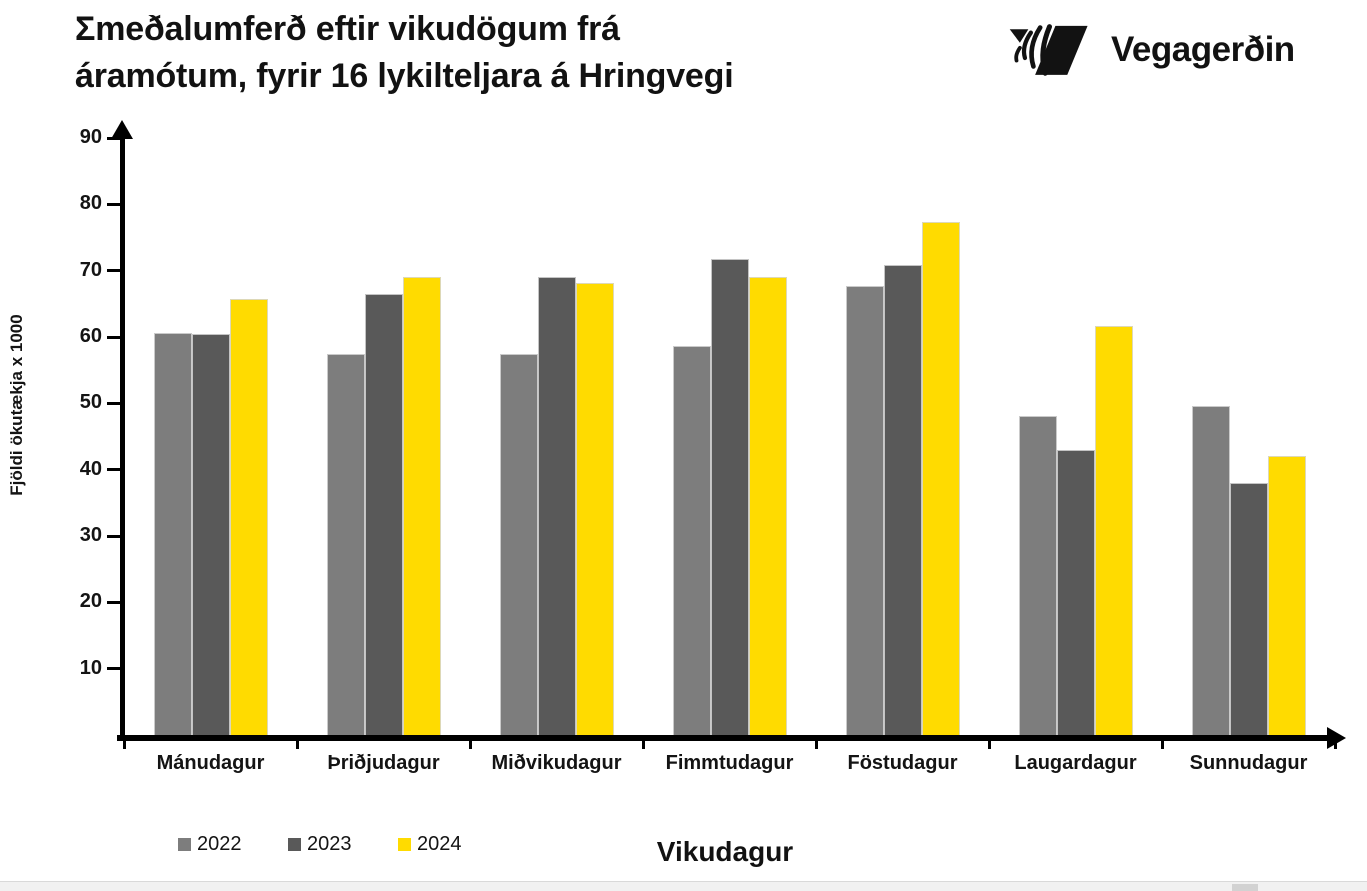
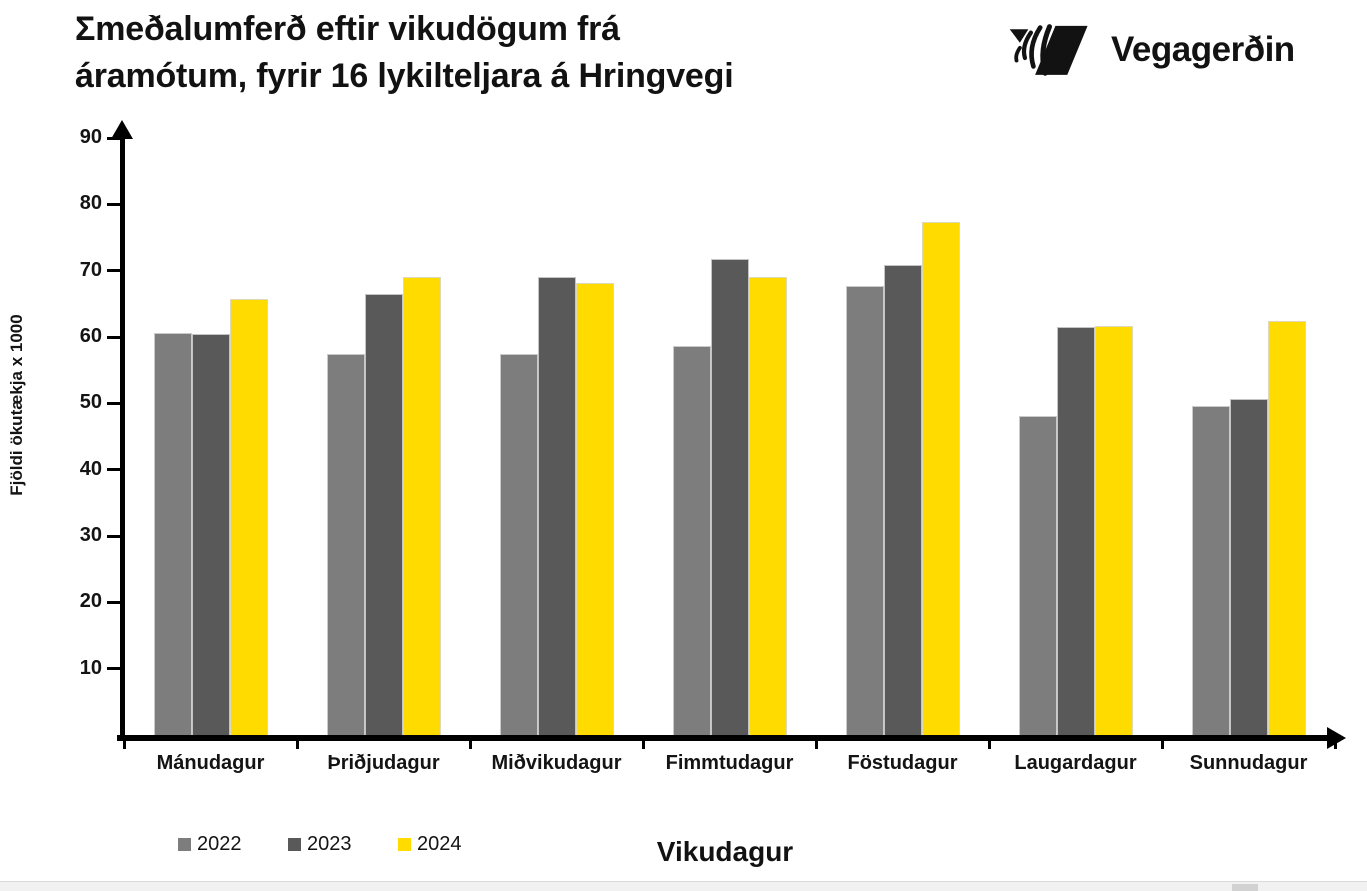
2023/Laugardagur: 43 -> 62
2023/Sunnudagur: 38 -> 51
2024/Sunnudagur: 42 -> 62
